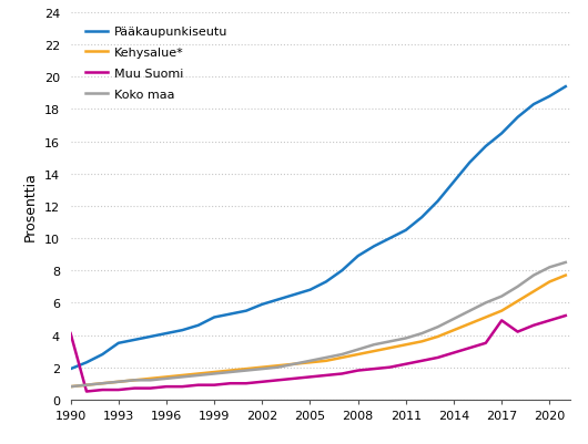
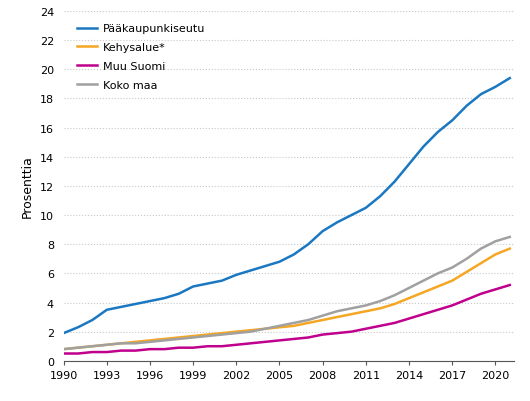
Muu Suomi/1990: 4.1 -> 0.5
Muu Suomi/2017: 4.9 -> 3.8
